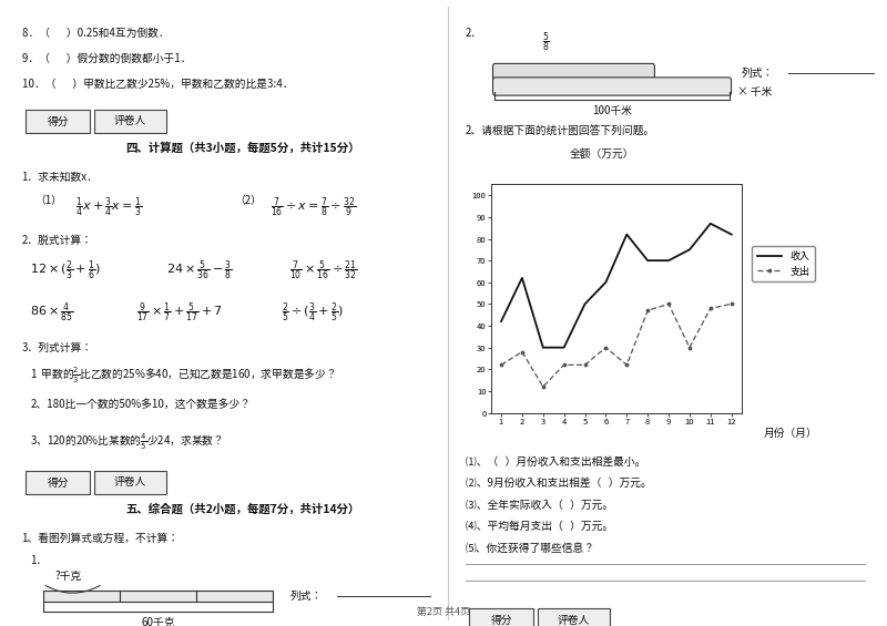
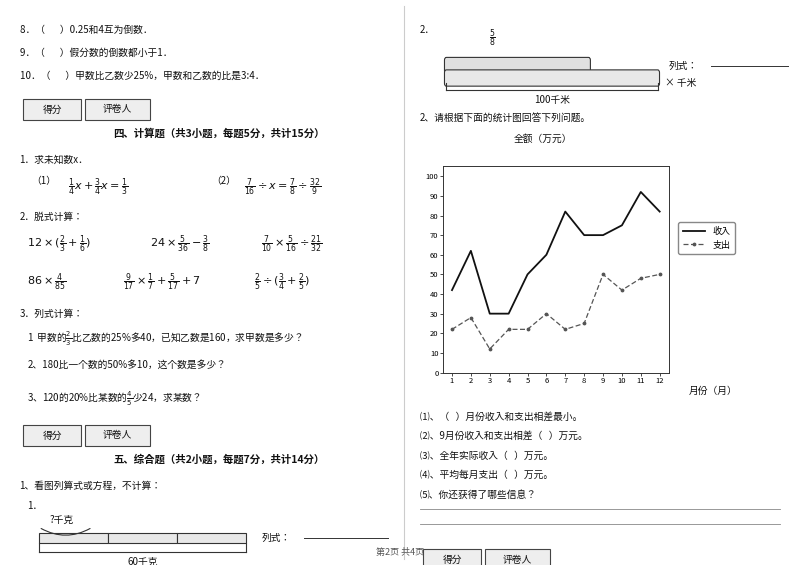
支出/8: 47 -> 25
支出/10: 30 -> 42
收入/11: 87 -> 92
